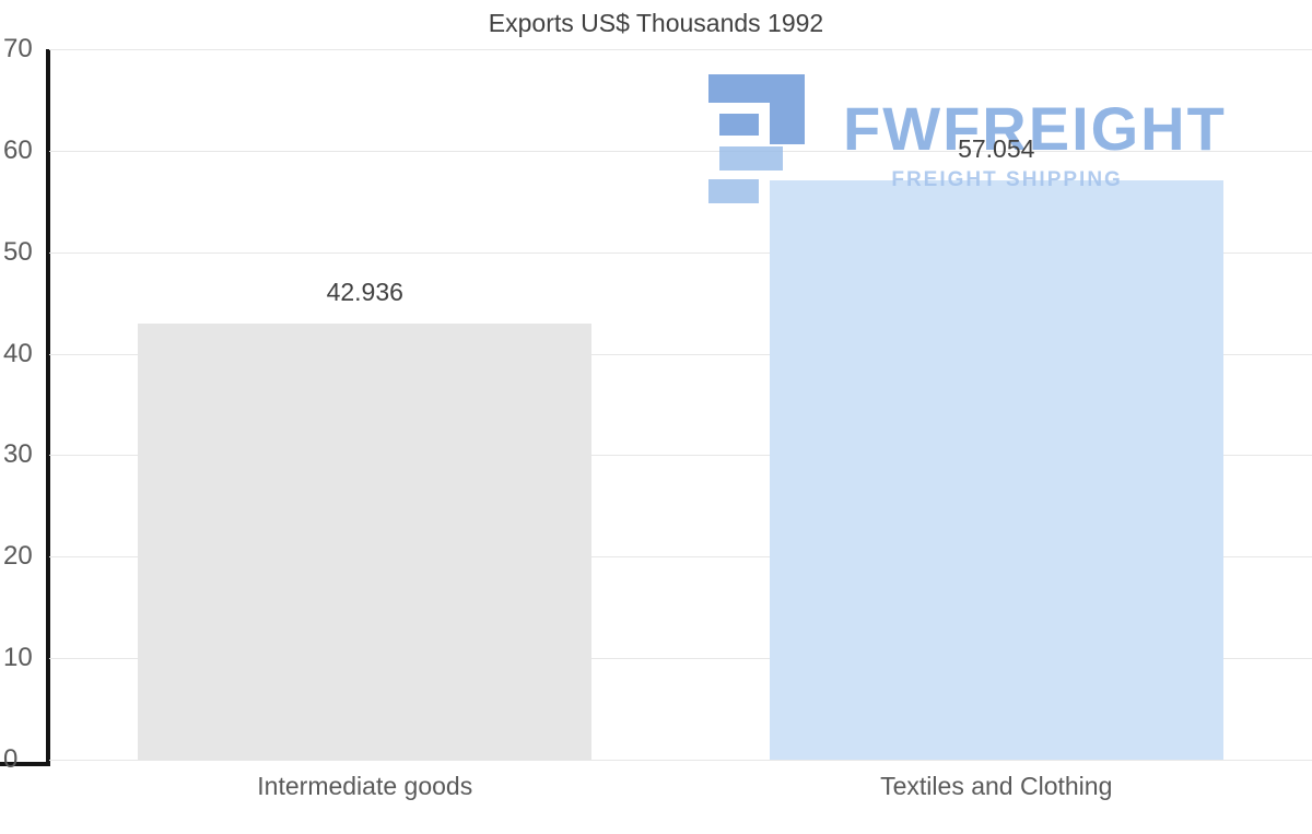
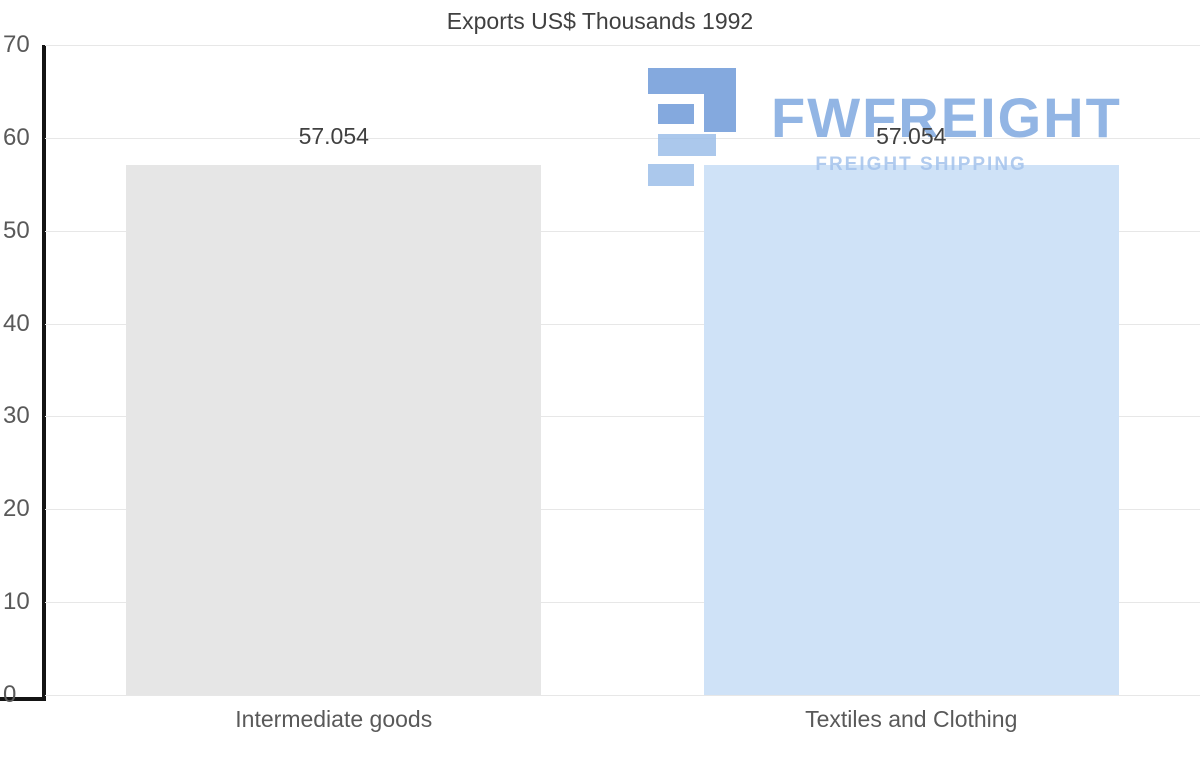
Intermediate goods: 42.936 -> 57.054
